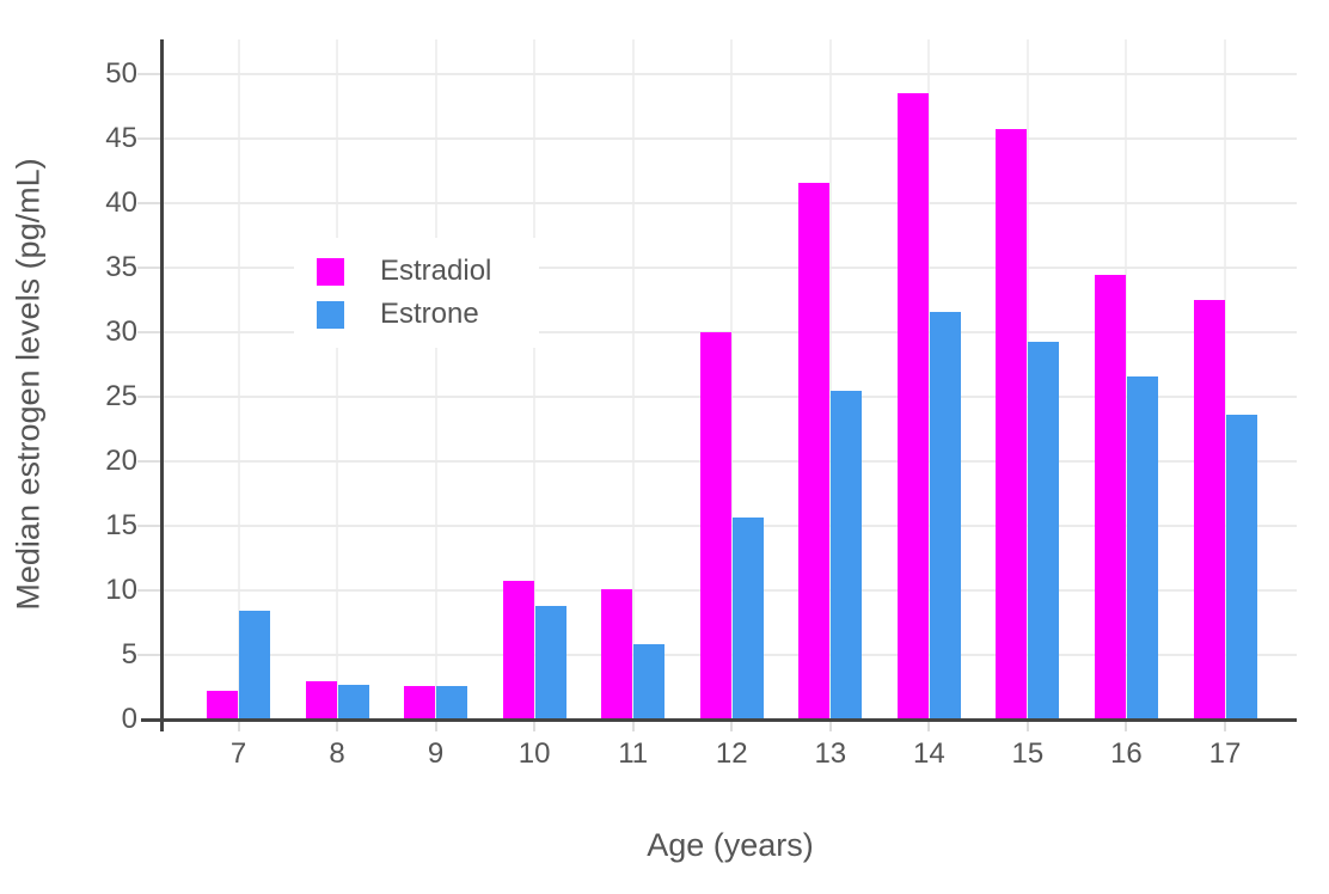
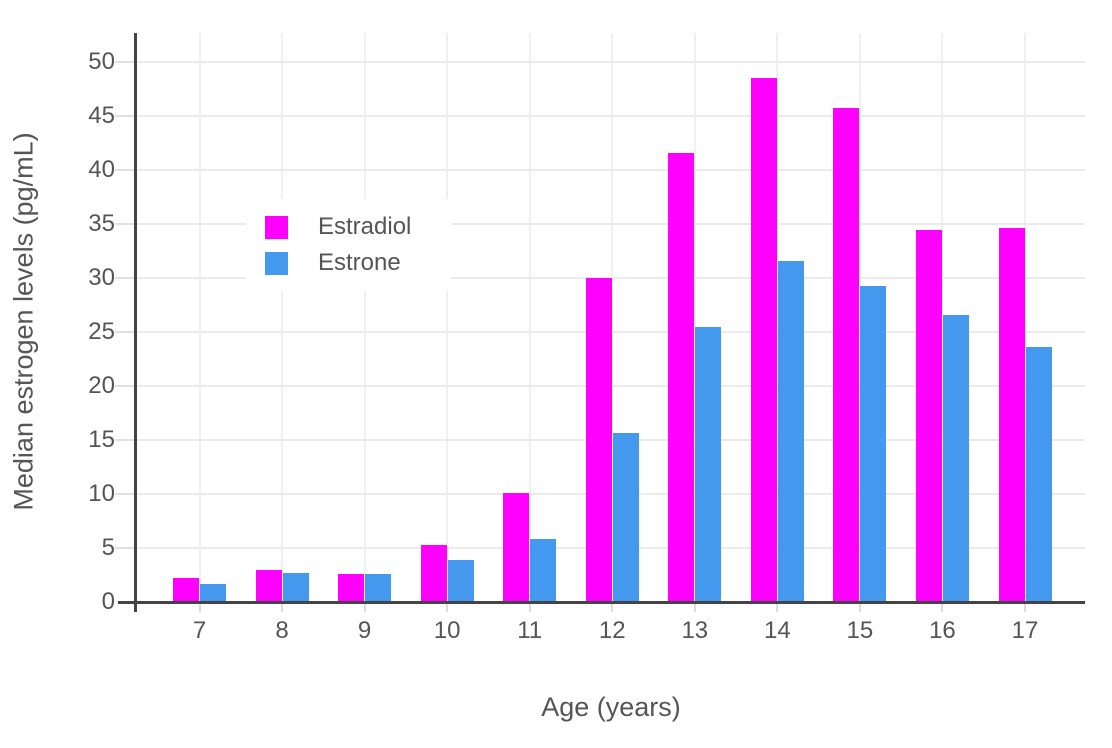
Estrone/7: 8.4 -> 1.7
Estradiol/10: 10.7 -> 5.3
Estrone/10: 8.8 -> 3.9
Estradiol/17: 32.5 -> 34.6
